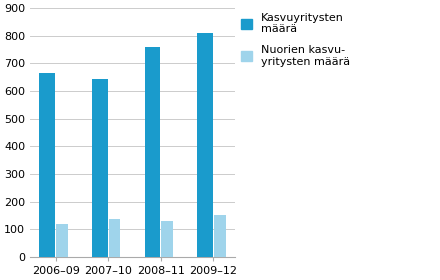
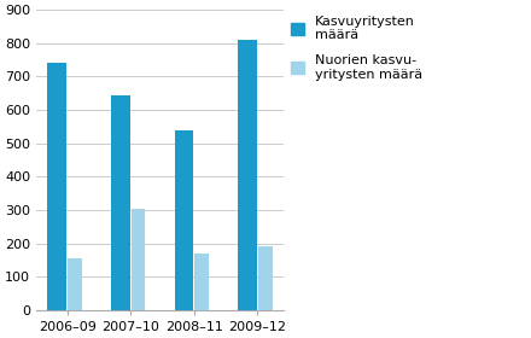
Kasvuyritysten määrä/2006–09: 665 -> 740
Nuorien kasvu- yritysten määrä/2006–09: 118 -> 155
Nuorien kasvu- yritysten määrä/2007–10: 137 -> 305
Kasvuyritysten määrä/2008–11: 760 -> 540
Nuorien kasvu- yritysten määrä/2008–11: 128 -> 170
Nuorien kasvu- yritysten määrä/2009–12: 152 -> 190
